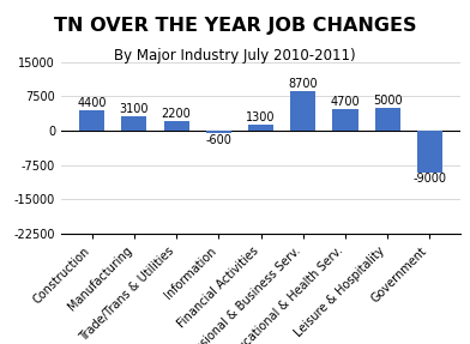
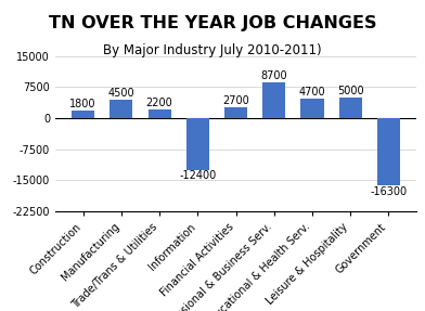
Construction: 4400 -> 1800
Manufacturing: 3100 -> 4500
Information: -600 -> -12400
Financial Activities: 1300 -> 2700
Government: -9000 -> -16300
